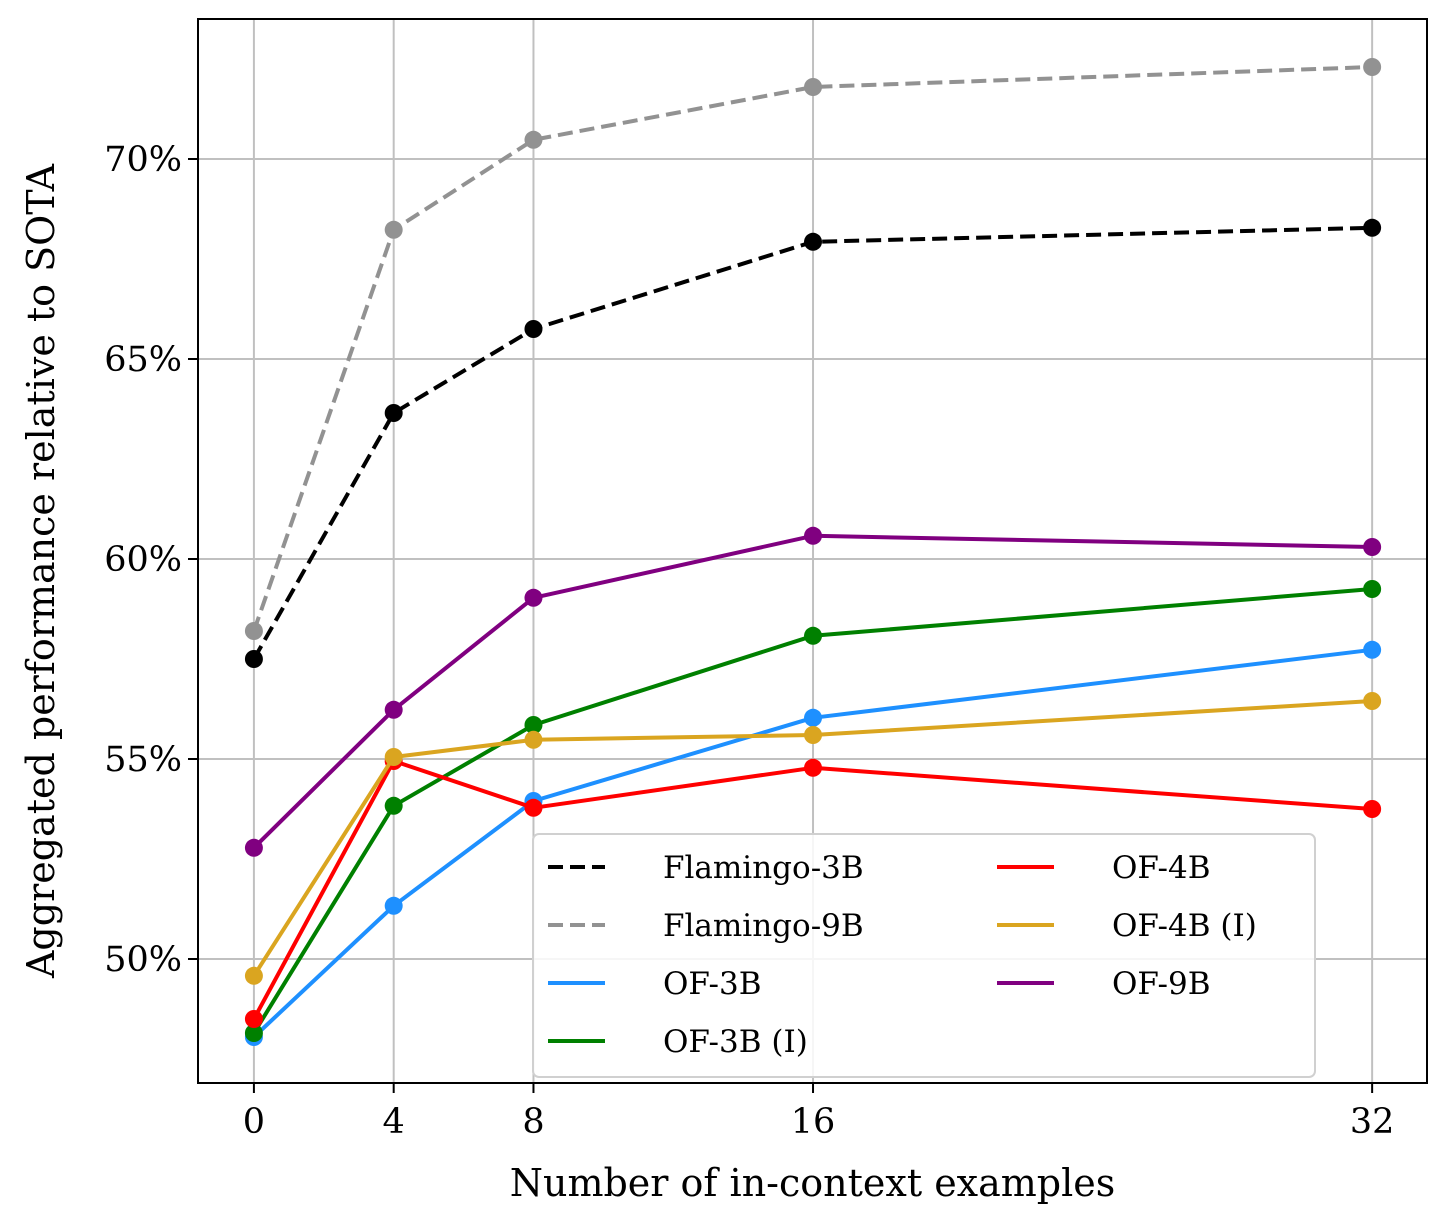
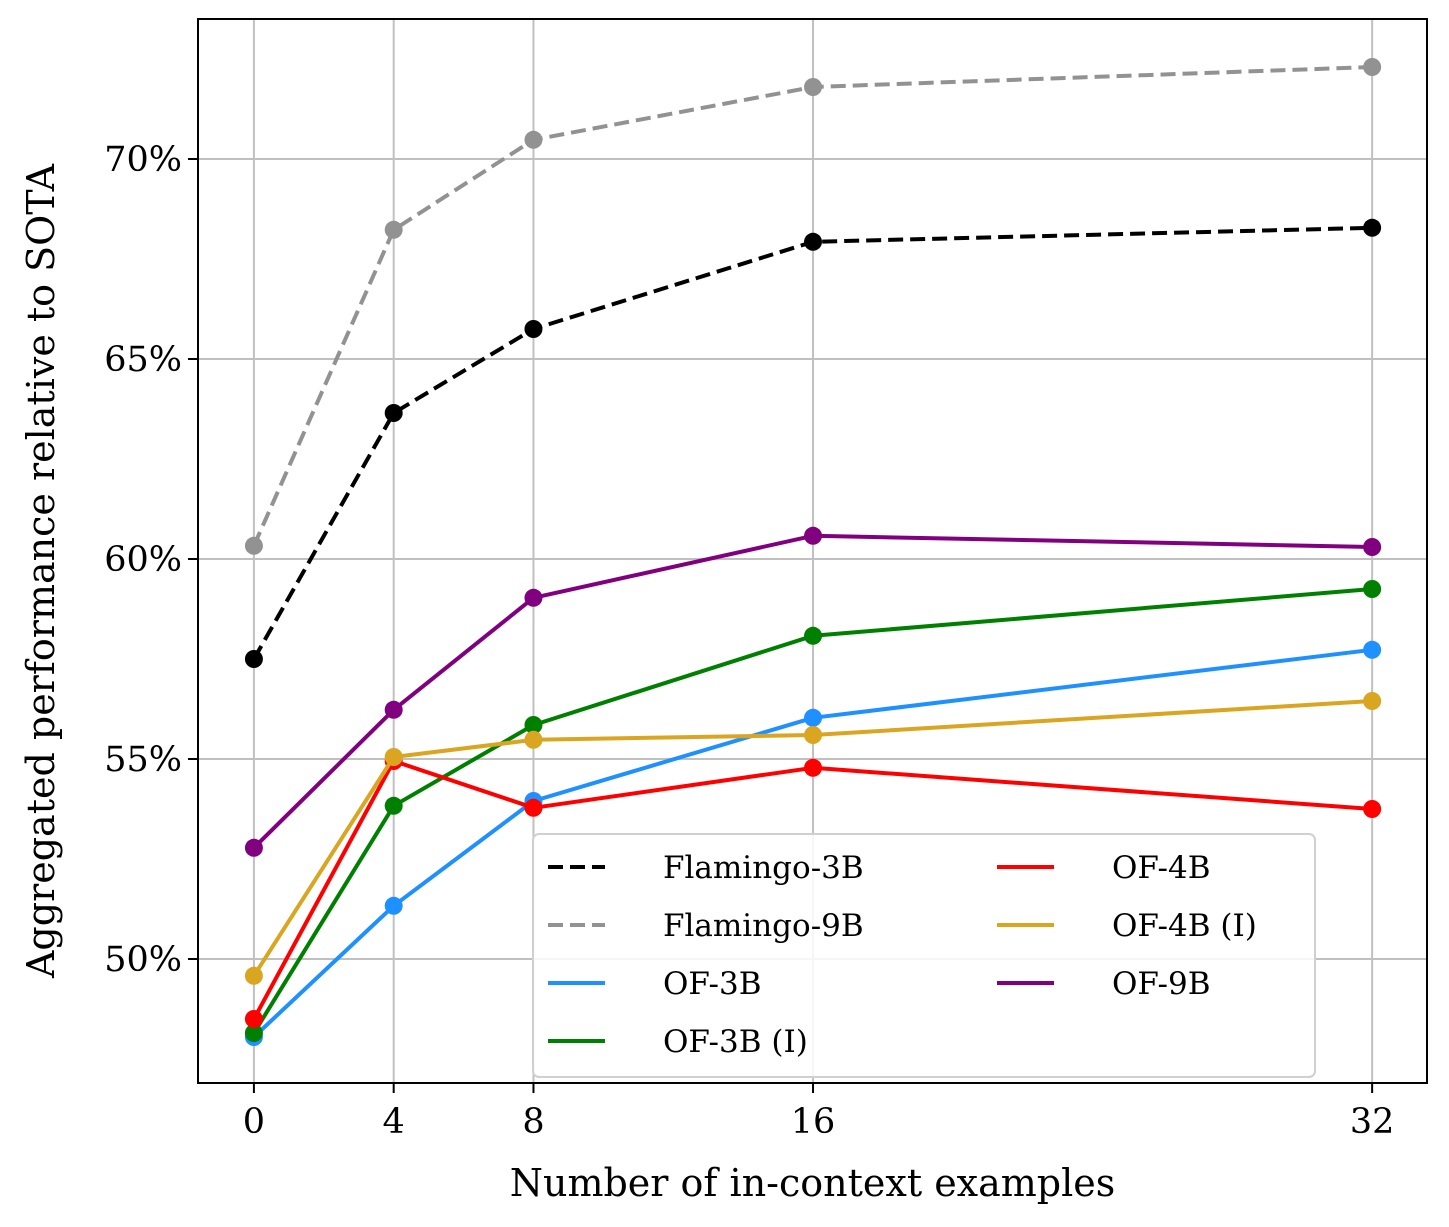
Flamingo-9B/0: 58.2% -> 60.3%
